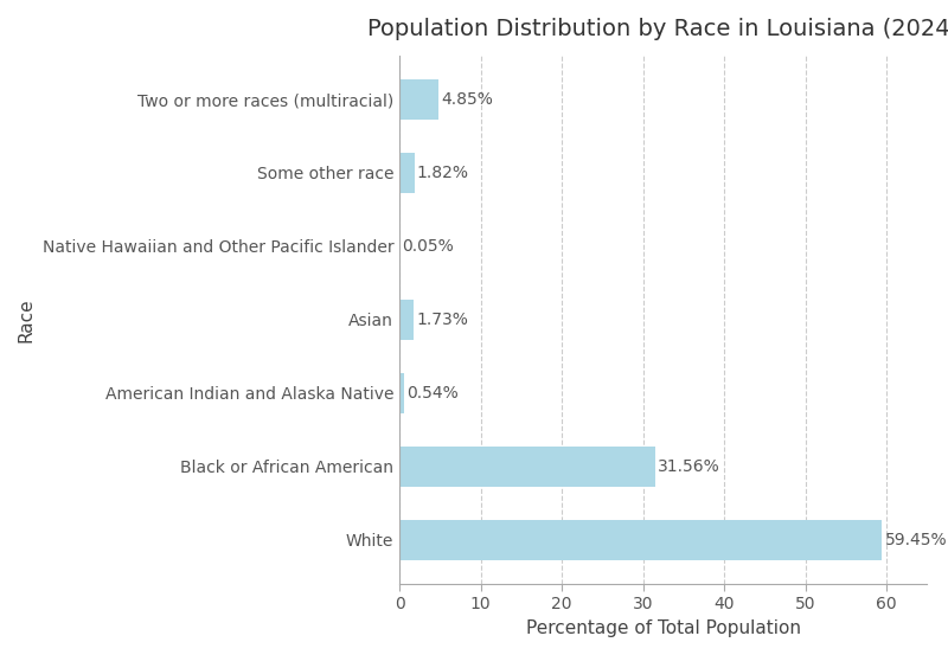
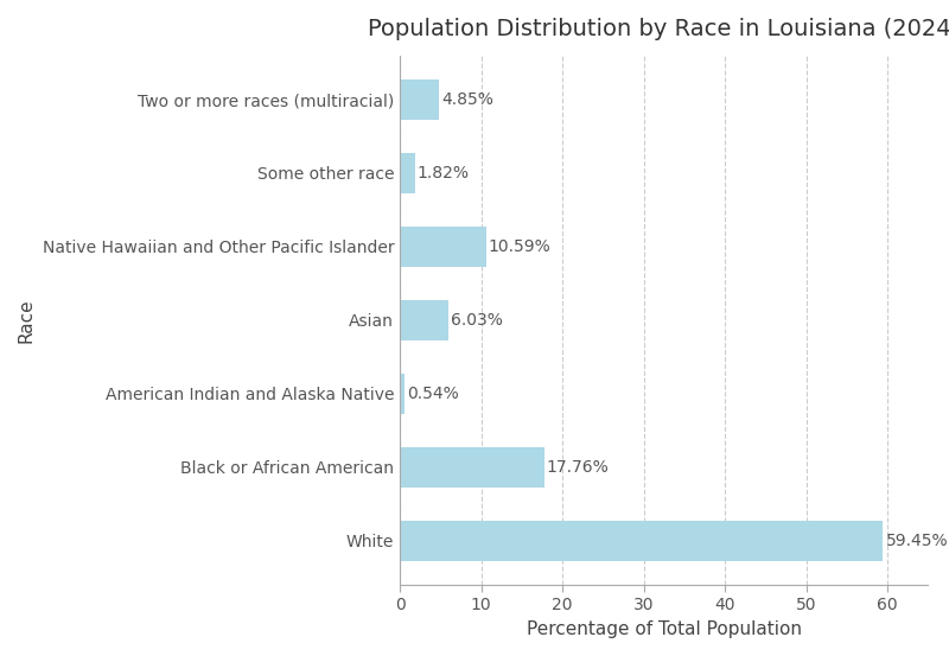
Native Hawaiian and Other Pacific Islander: 0.05% -> 10.59%
Asian: 1.73% -> 6.03%
Black or African American: 31.56% -> 17.76%
